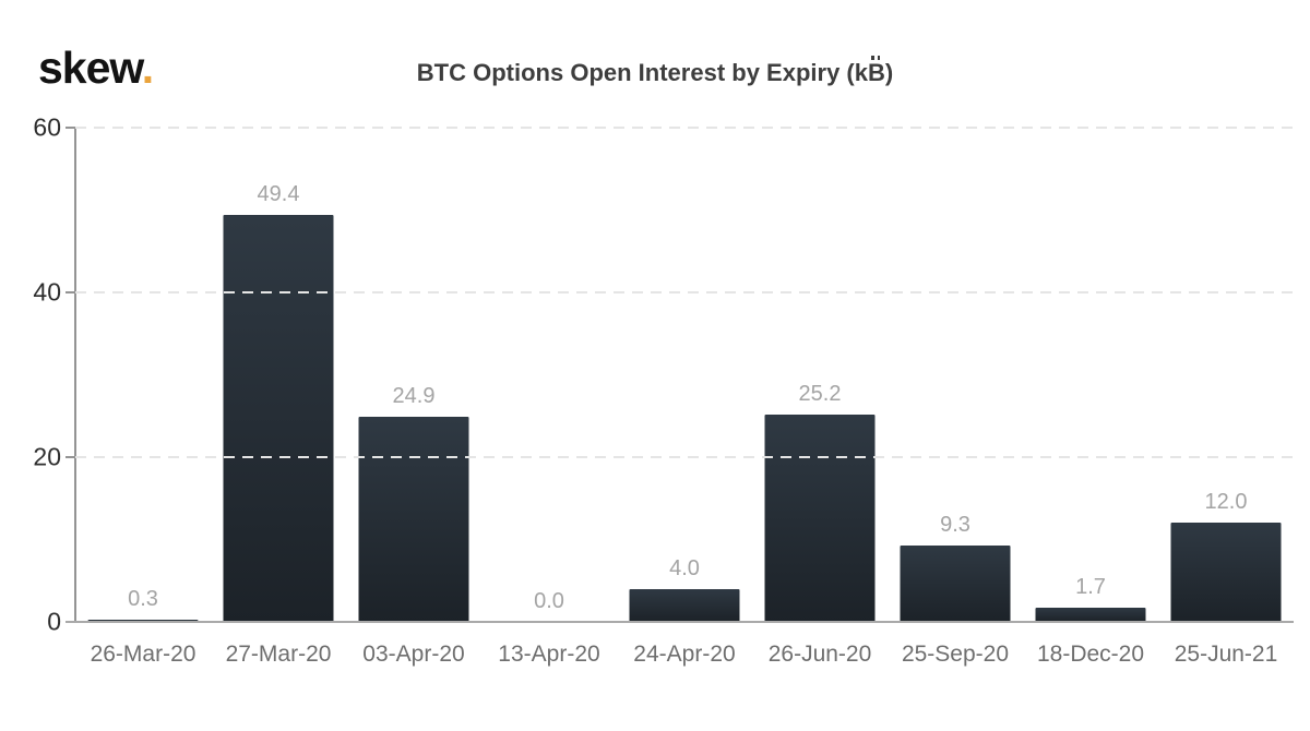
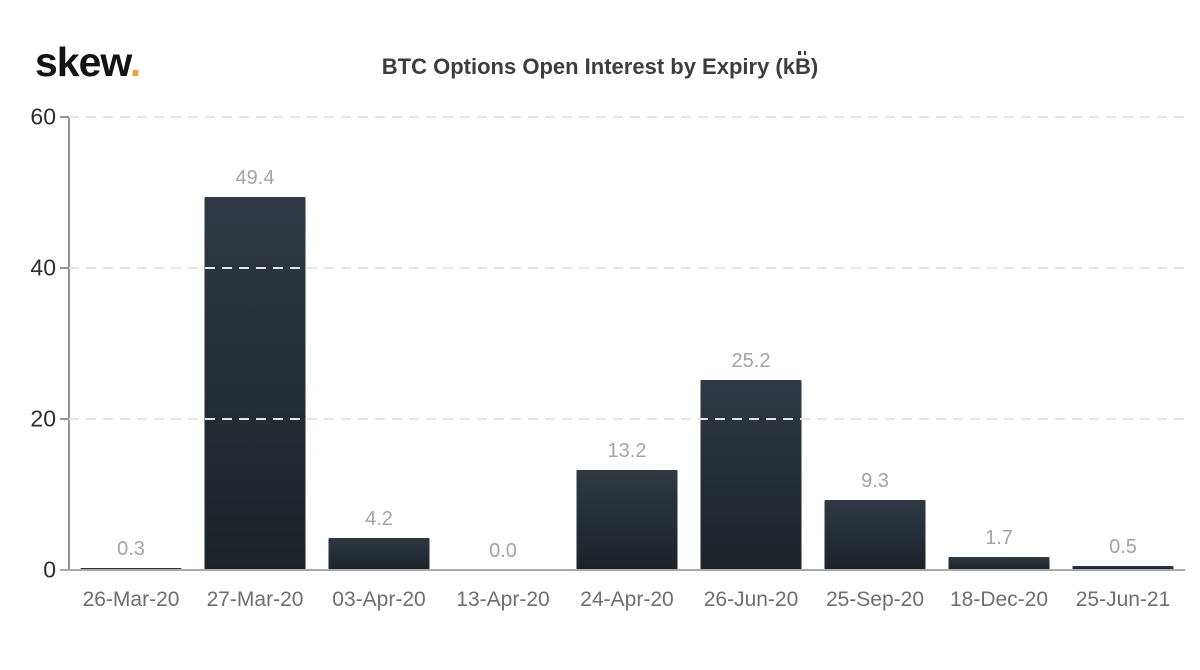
03-Apr-20: 24.9 -> 4.2
24-Apr-20: 4.0 -> 13.2
25-Jun-21: 12.0 -> 0.5
